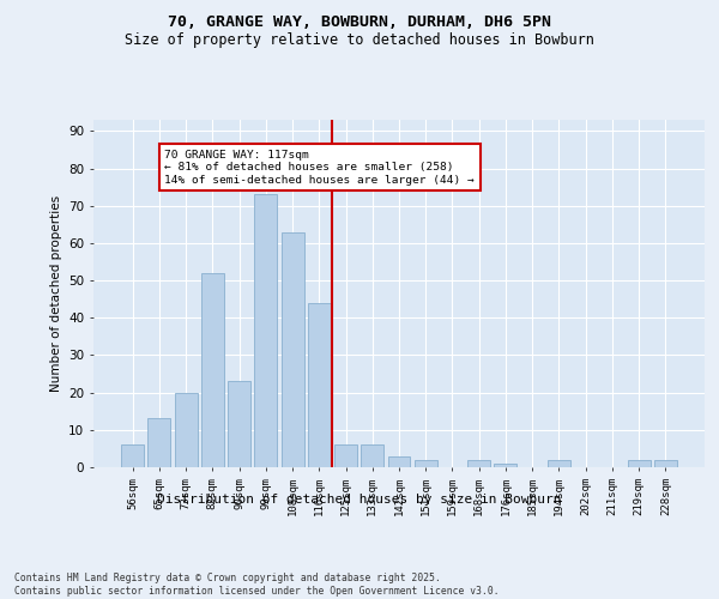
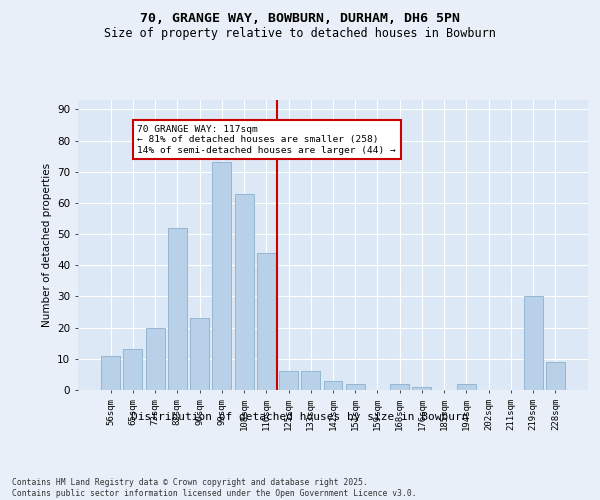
56sqm: 6 -> 11
219sqm: 2 -> 30
228sqm: 2 -> 9
